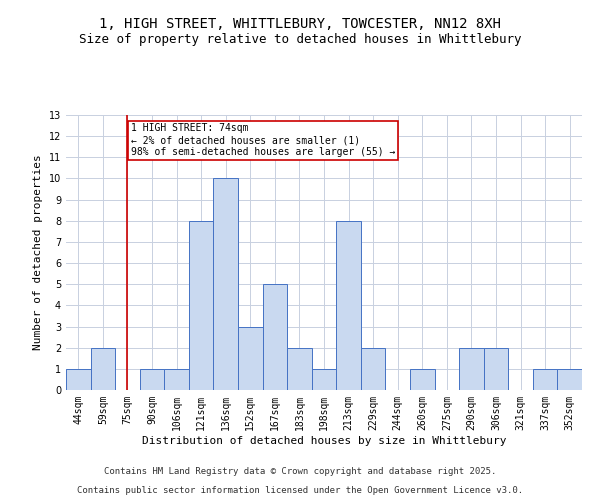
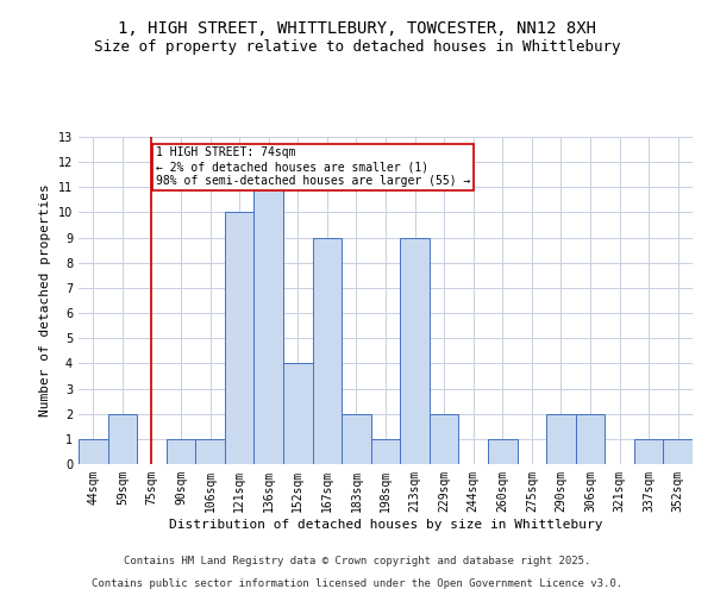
121sqm: 8 -> 10
136sqm: 10 -> 11
152sqm: 3 -> 4
167sqm: 5 -> 9
213sqm: 8 -> 9
